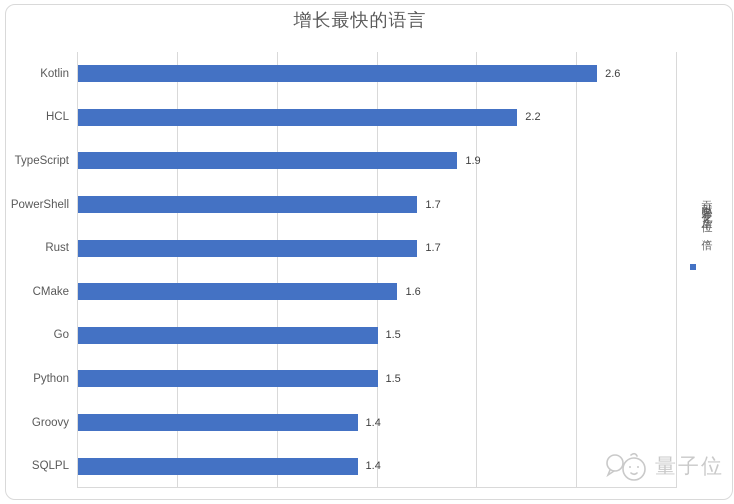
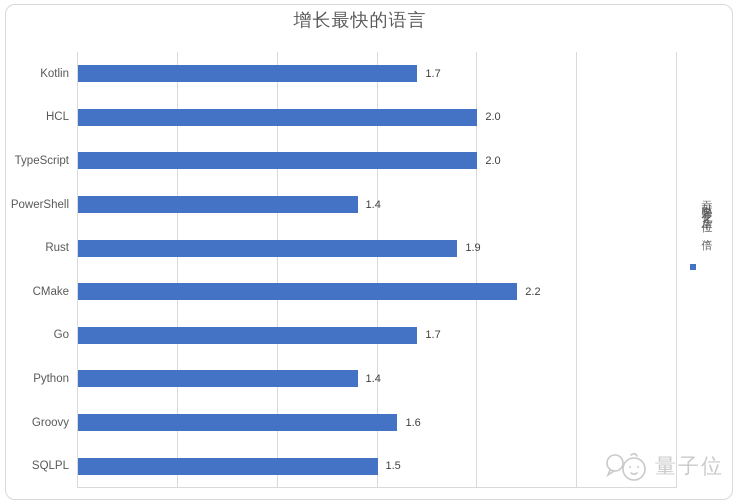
Kotlin: 2.6 -> 1.7
HCL: 2.2 -> 2.0
TypeScript: 1.9 -> 2.0
PowerShell: 1.7 -> 1.4
Rust: 1.7 -> 1.9
CMake: 1.6 -> 2.2
Go: 1.5 -> 1.7
Python: 1.5 -> 1.4
Groovy: 1.4 -> 1.6
SQLPL: 1.4 -> 1.5
